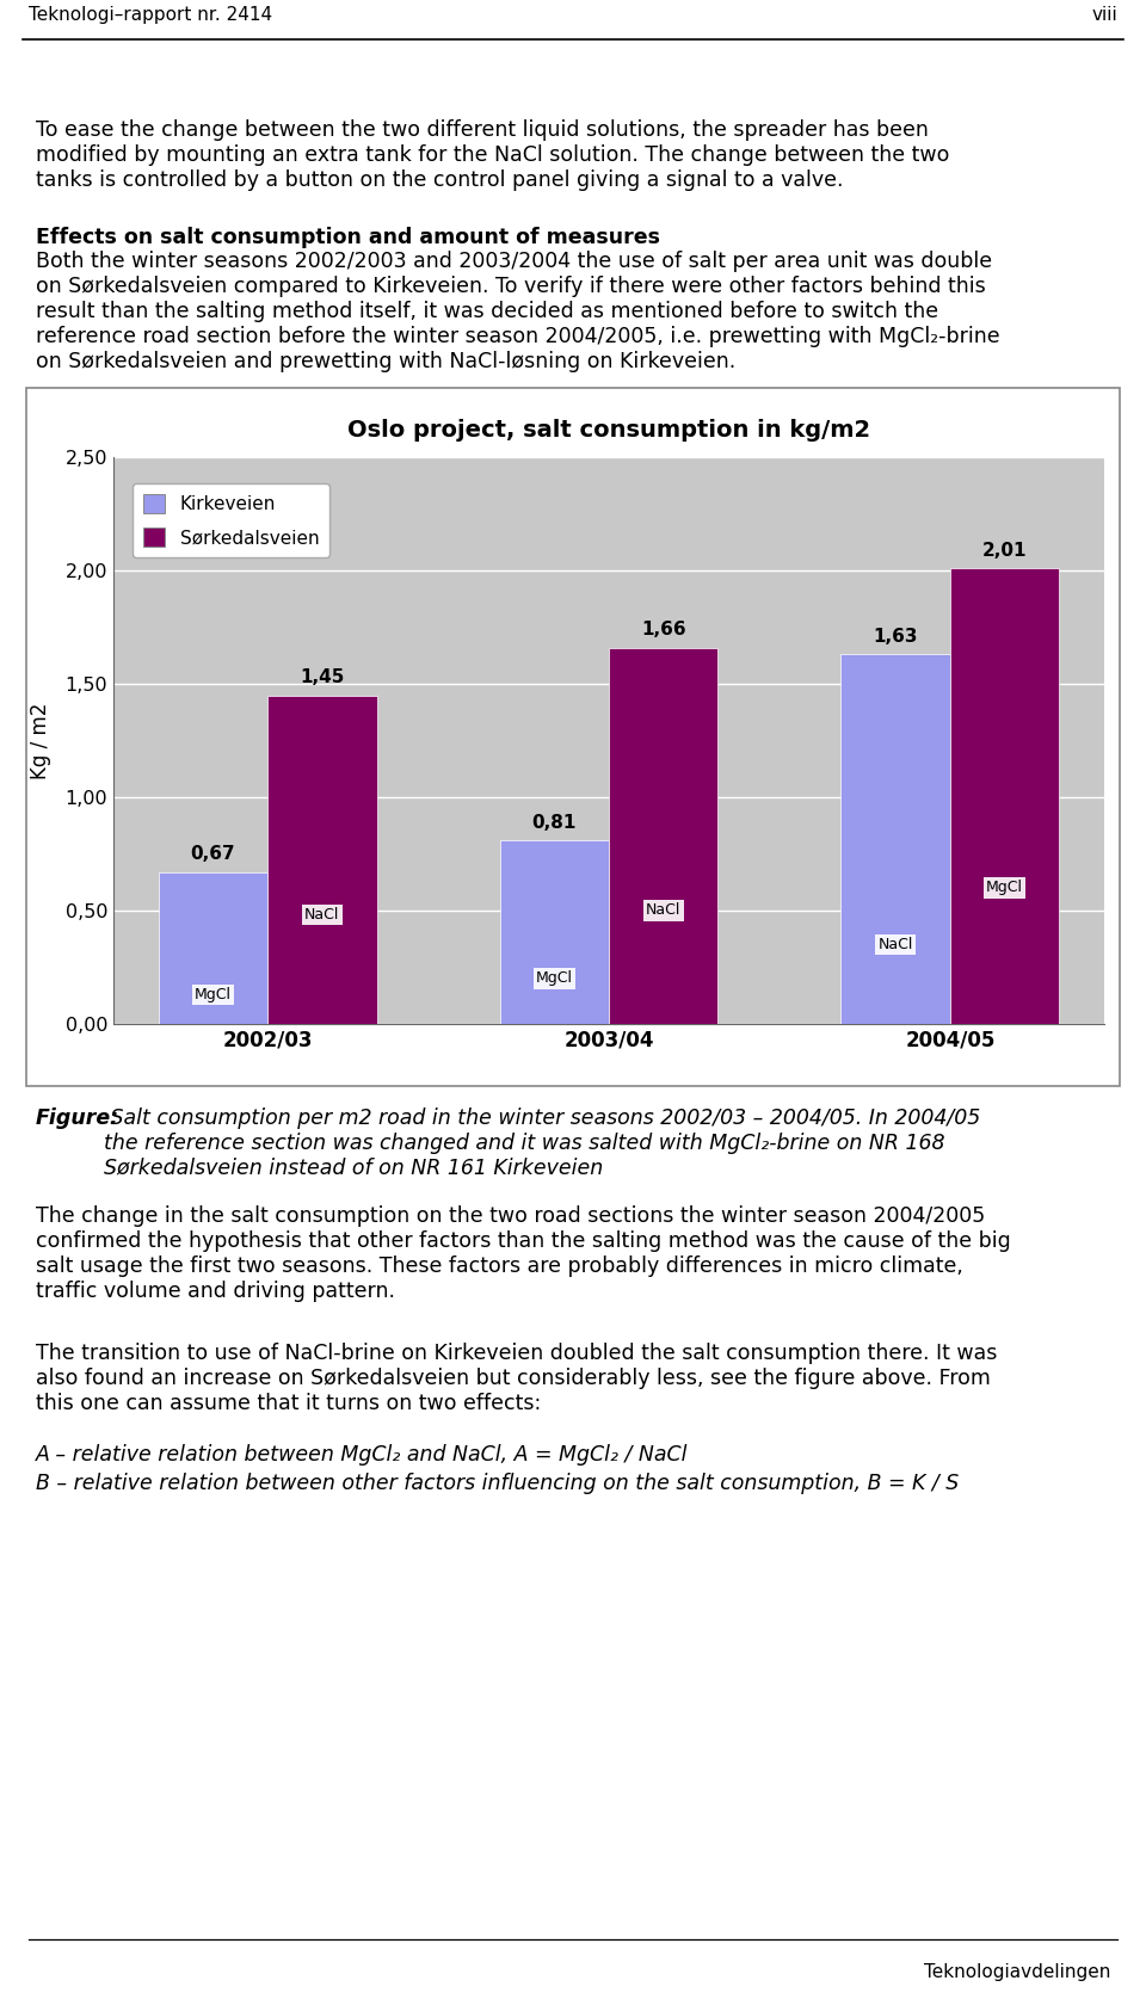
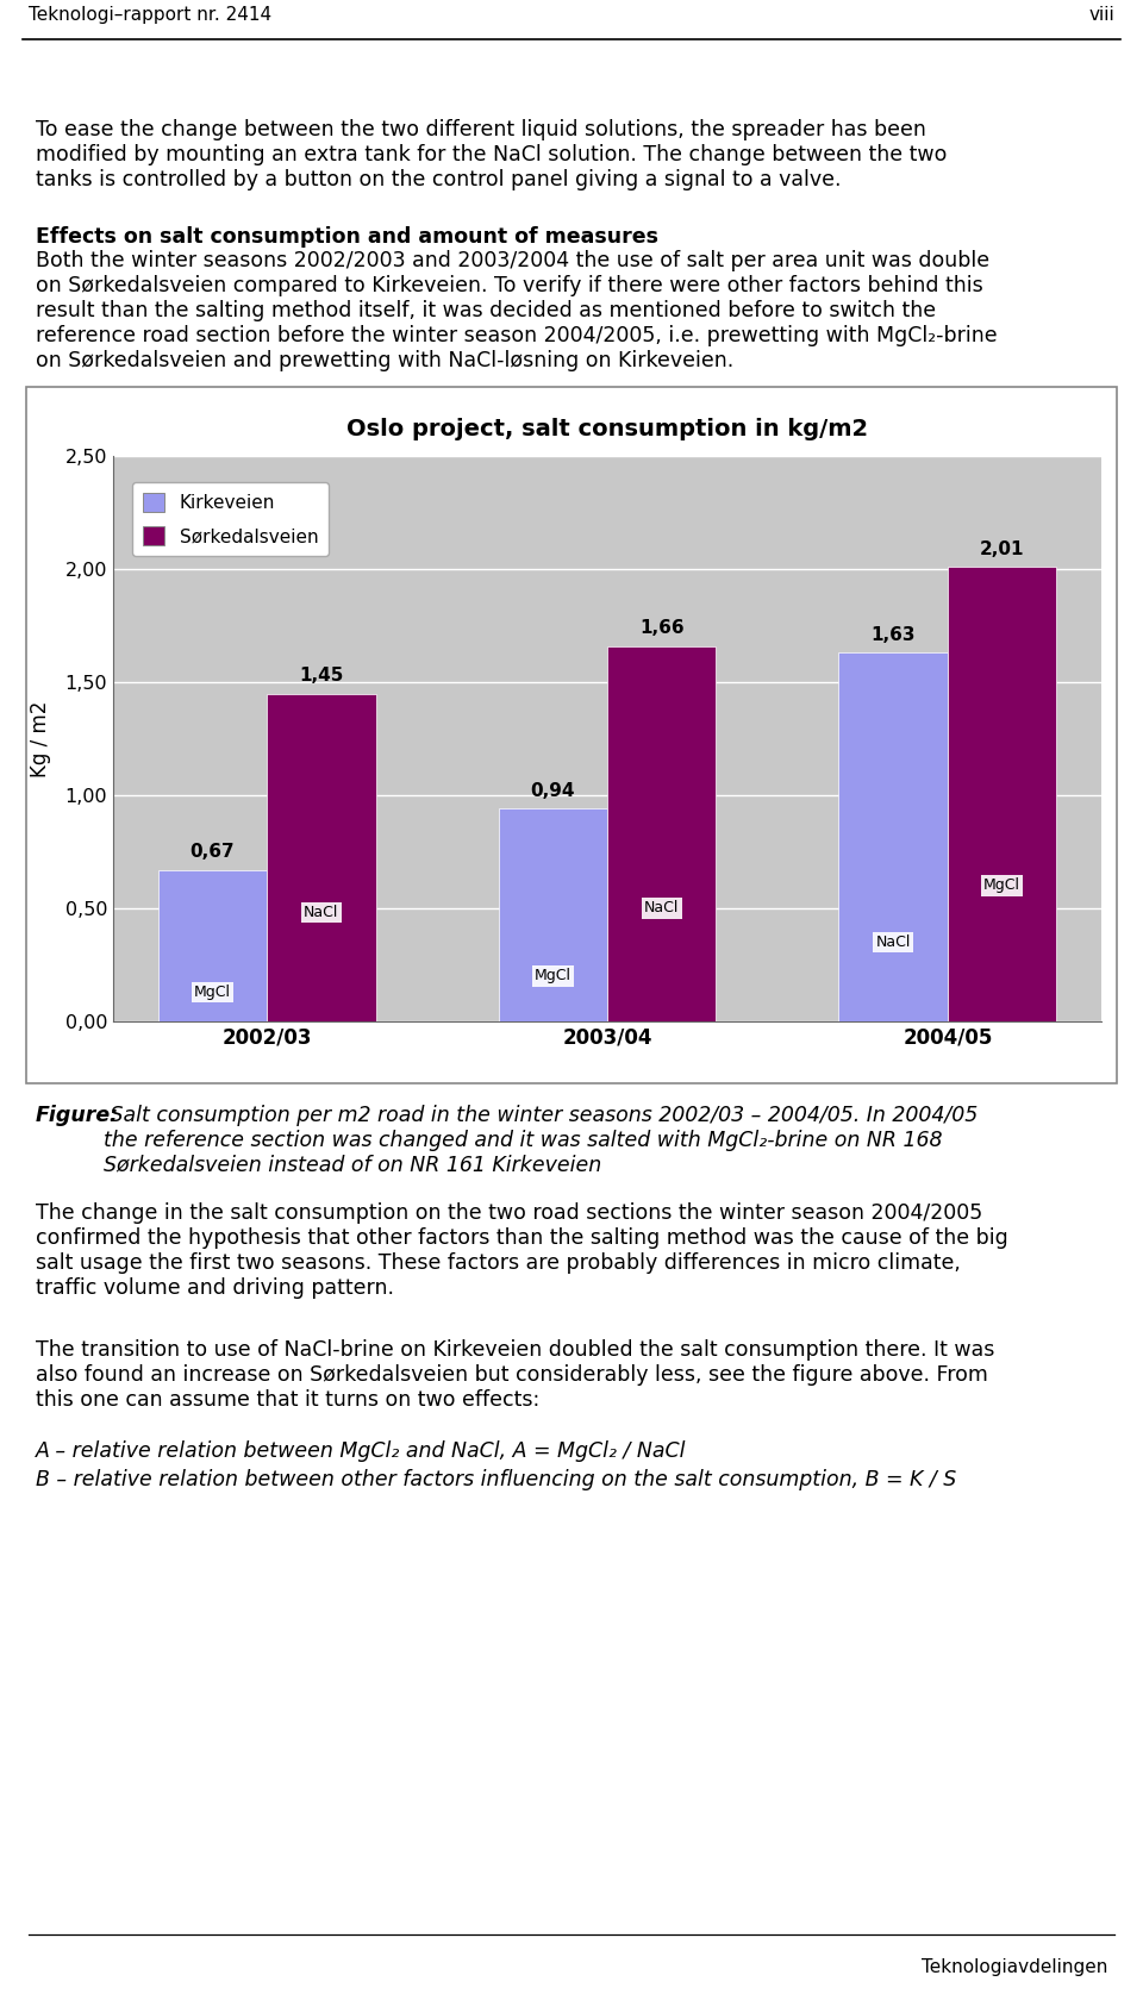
Kirkeveien/2003/04: 0,81 -> 0,94
